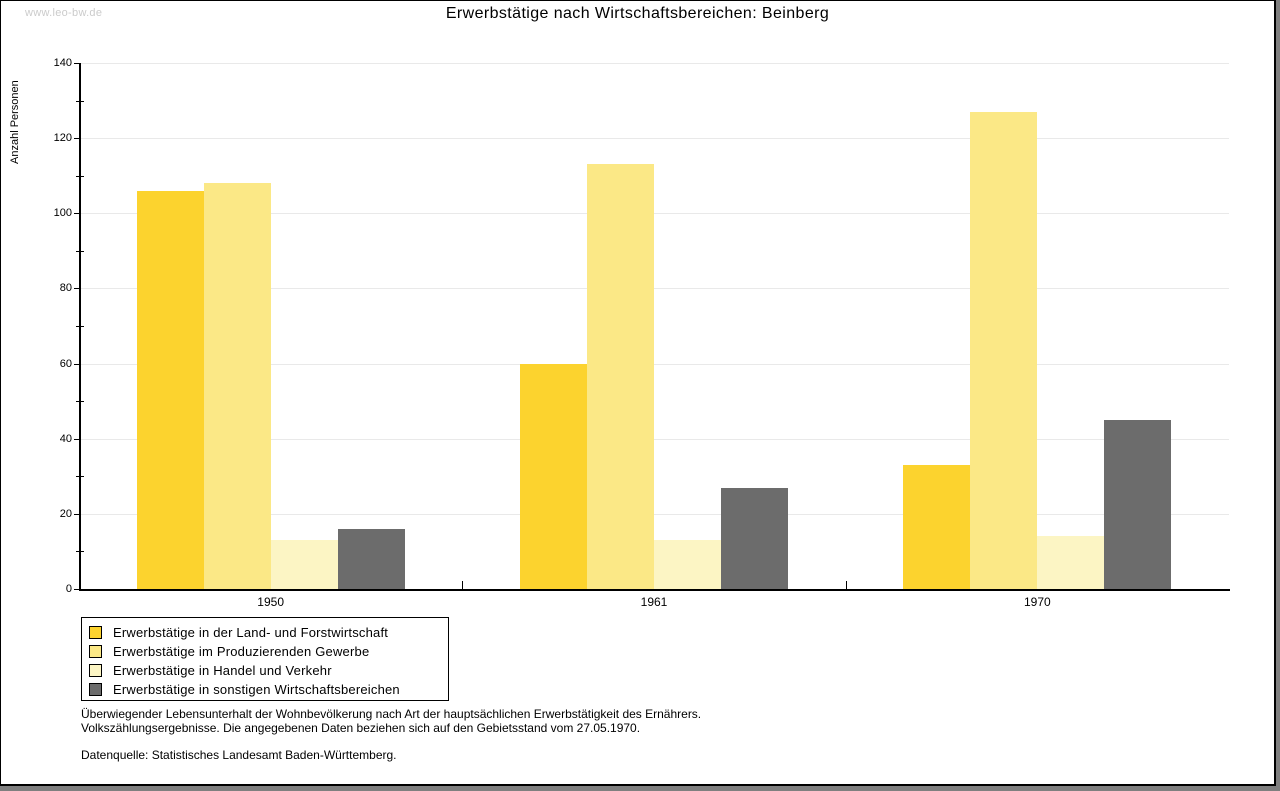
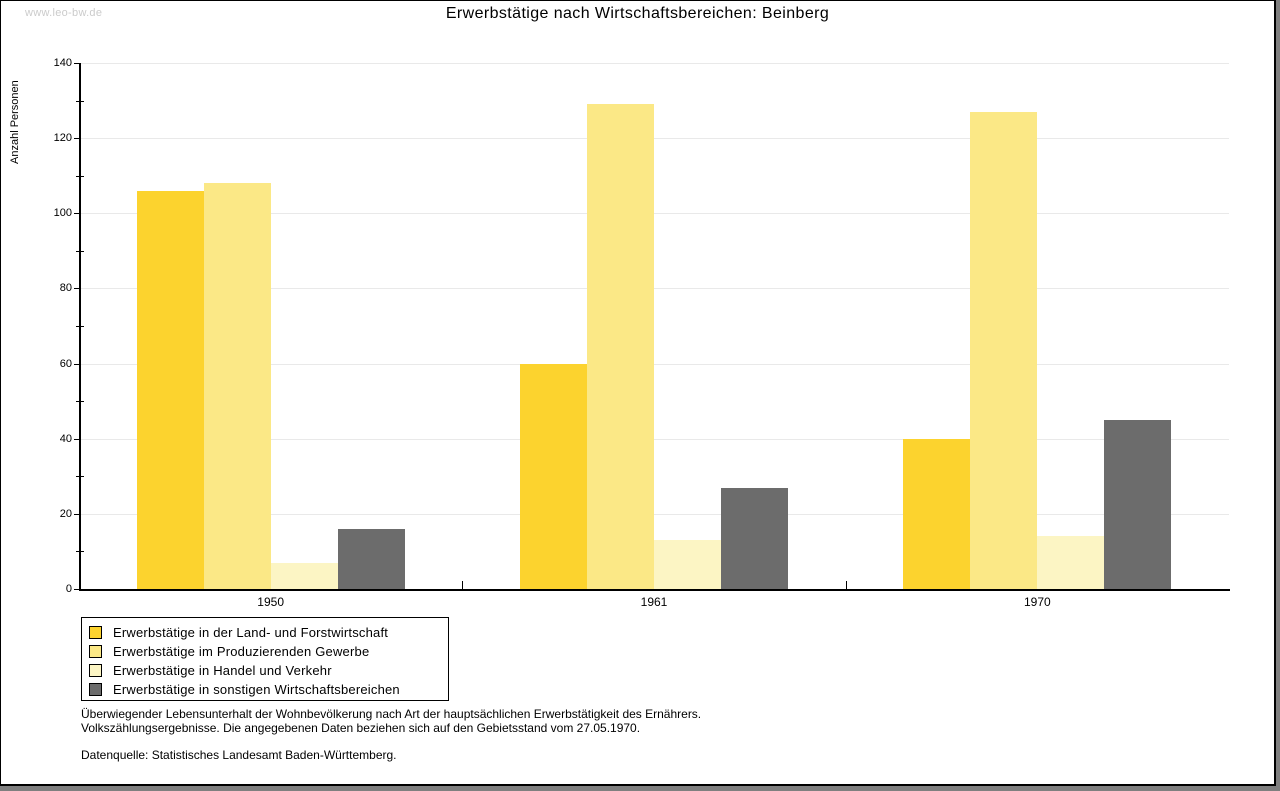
Erwerbstätige in Handel und Verkehr/1950: 13 -> 7
Erwerbstätige im Produzierenden Gewerbe/1961: 113 -> 129
Erwerbstätige in der Land- und Forstwirtschaft/1970: 33 -> 40
